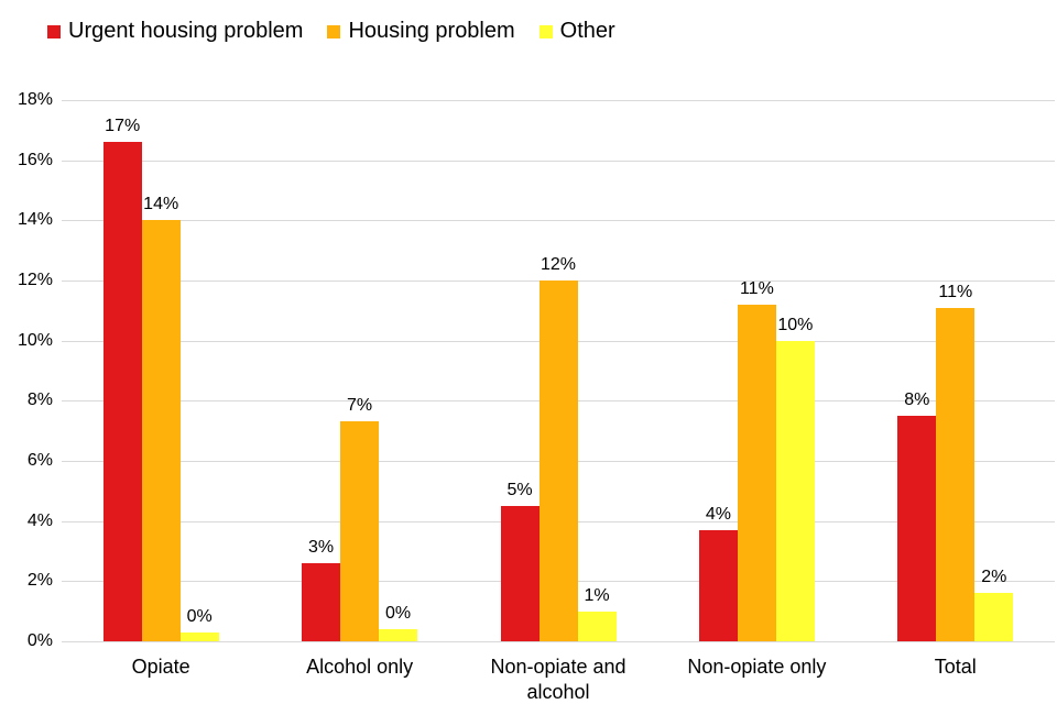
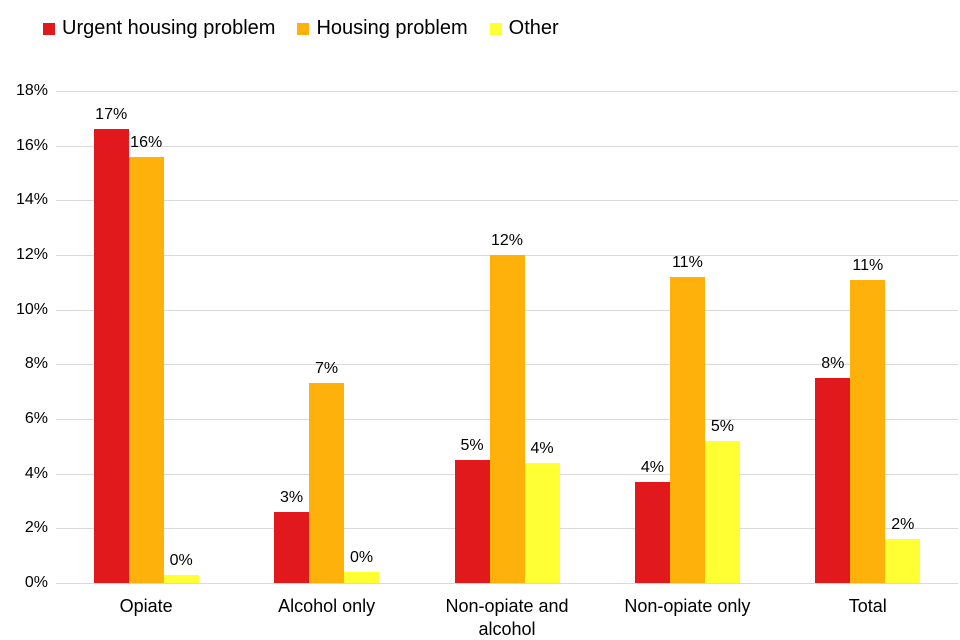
Housing problem/Opiate: 14% -> 16%
Other/Non-opiate and alcohol: 1% -> 4%
Other/Non-opiate only: 10% -> 5%
